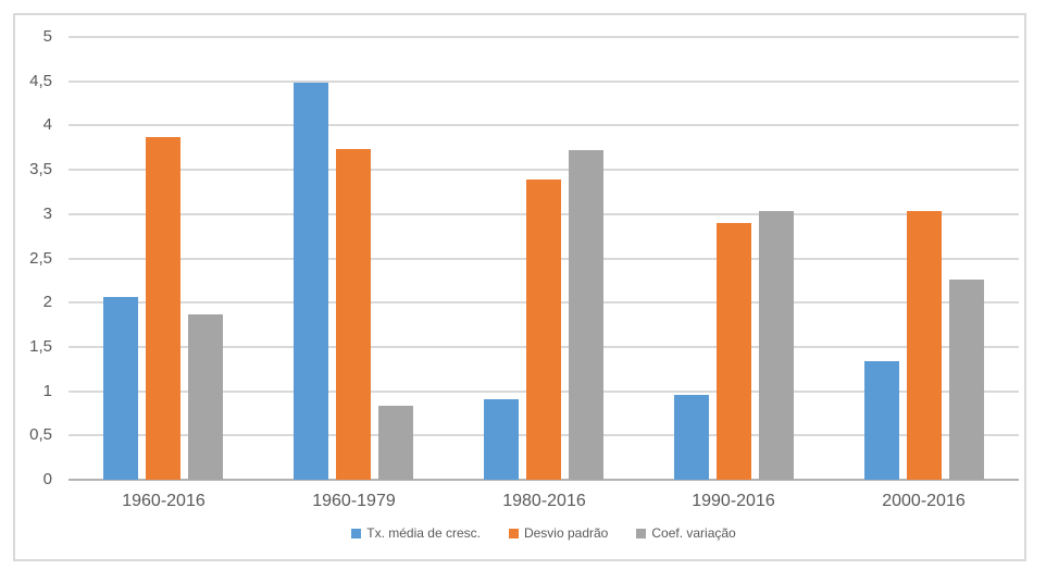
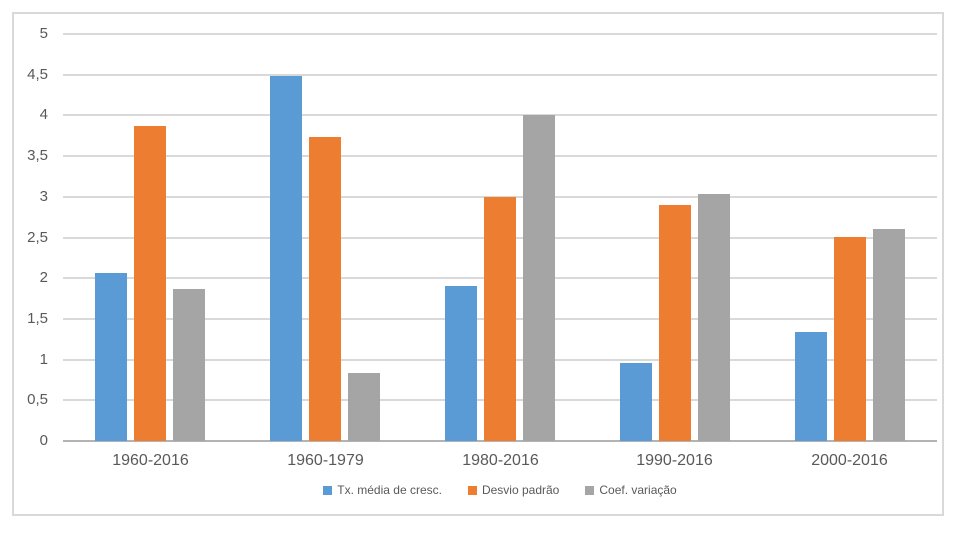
Tx. média de cresc./1980-2016: 0.9 -> 1.9
Desvio padrão/1980-2016: 3.4 -> 3.0
Coef. variação/1980-2016: 3.7 -> 4.0
Desvio padrão/2000-2016: 3.0 -> 2.5
Coef. variação/2000-2016: 2.3 -> 2.6
